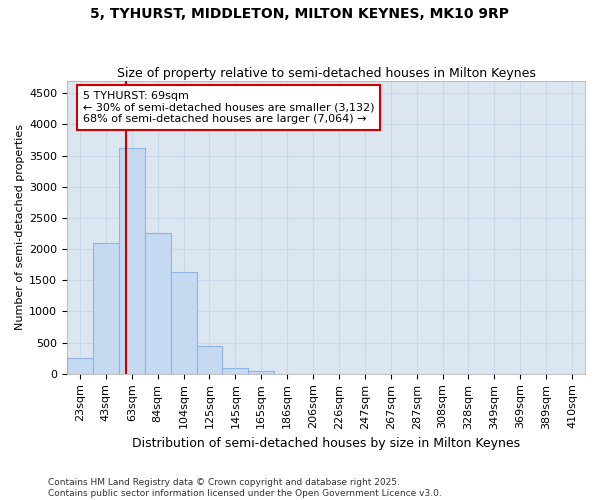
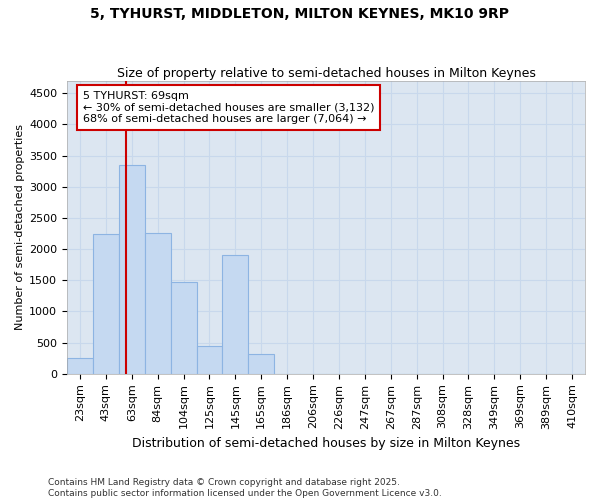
43sqm: 2100 -> 2240
63sqm: 3620 -> 3340
104sqm: 1630 -> 1480
145sqm: 100 -> 1900
165sqm: 50 -> 320
